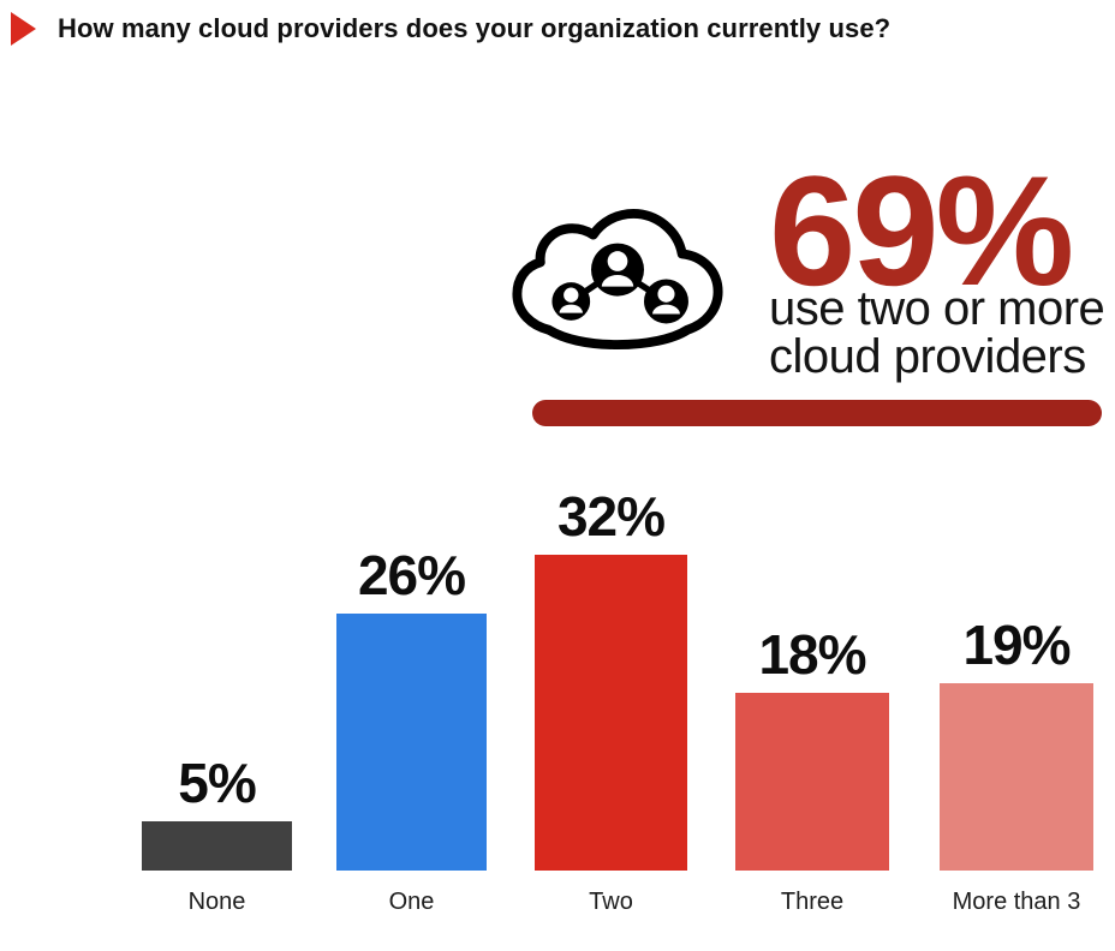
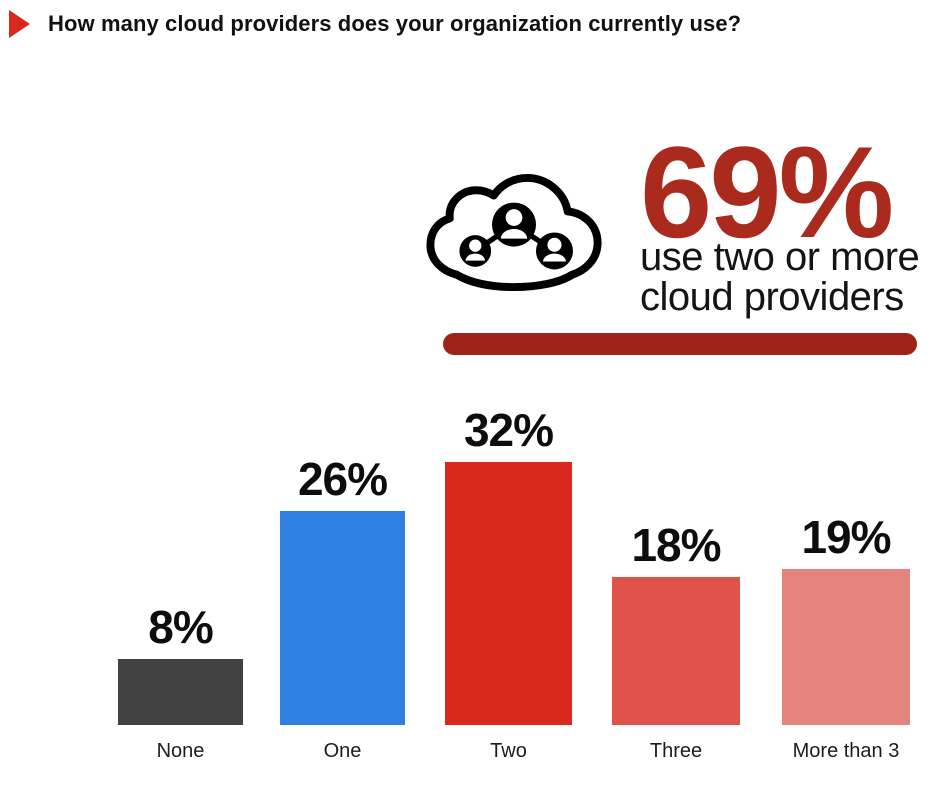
None: 5% -> 8%
